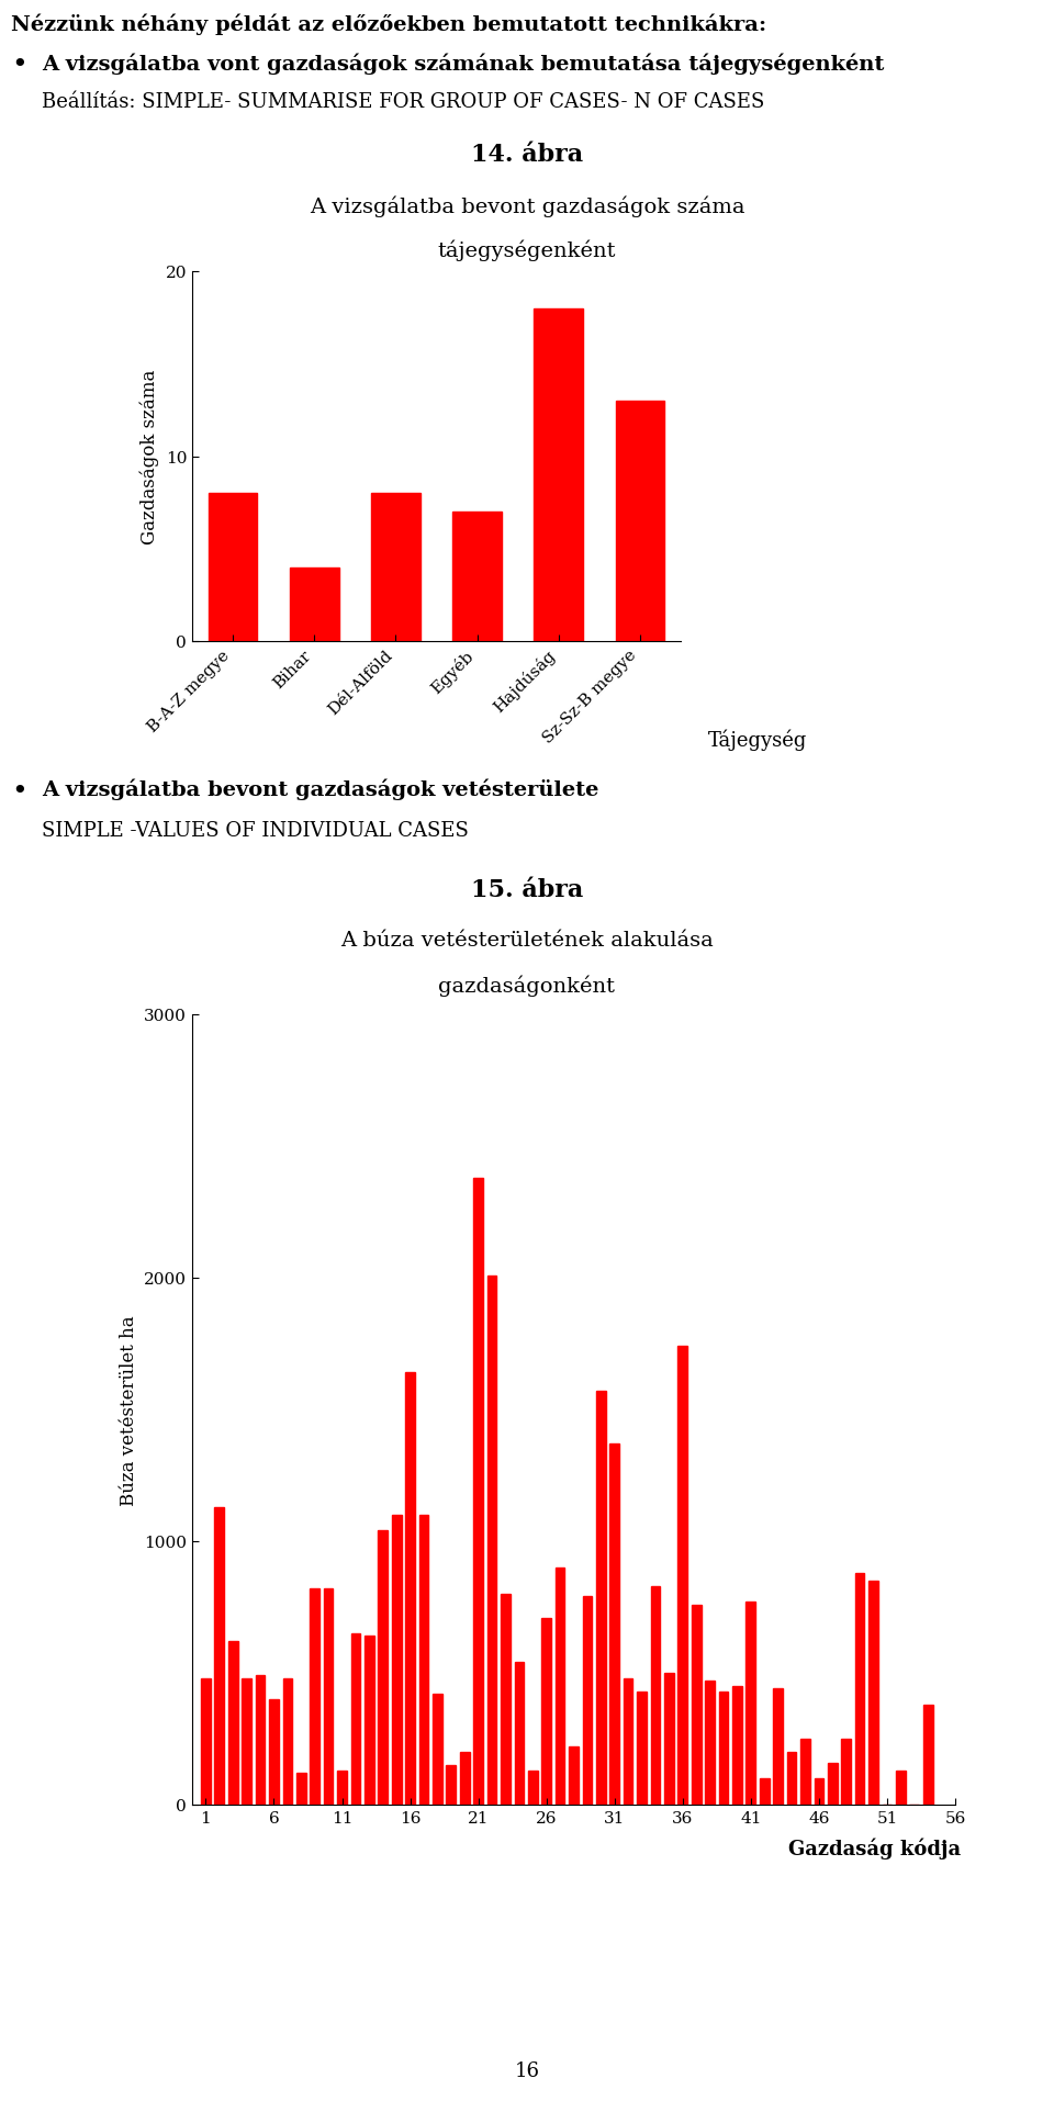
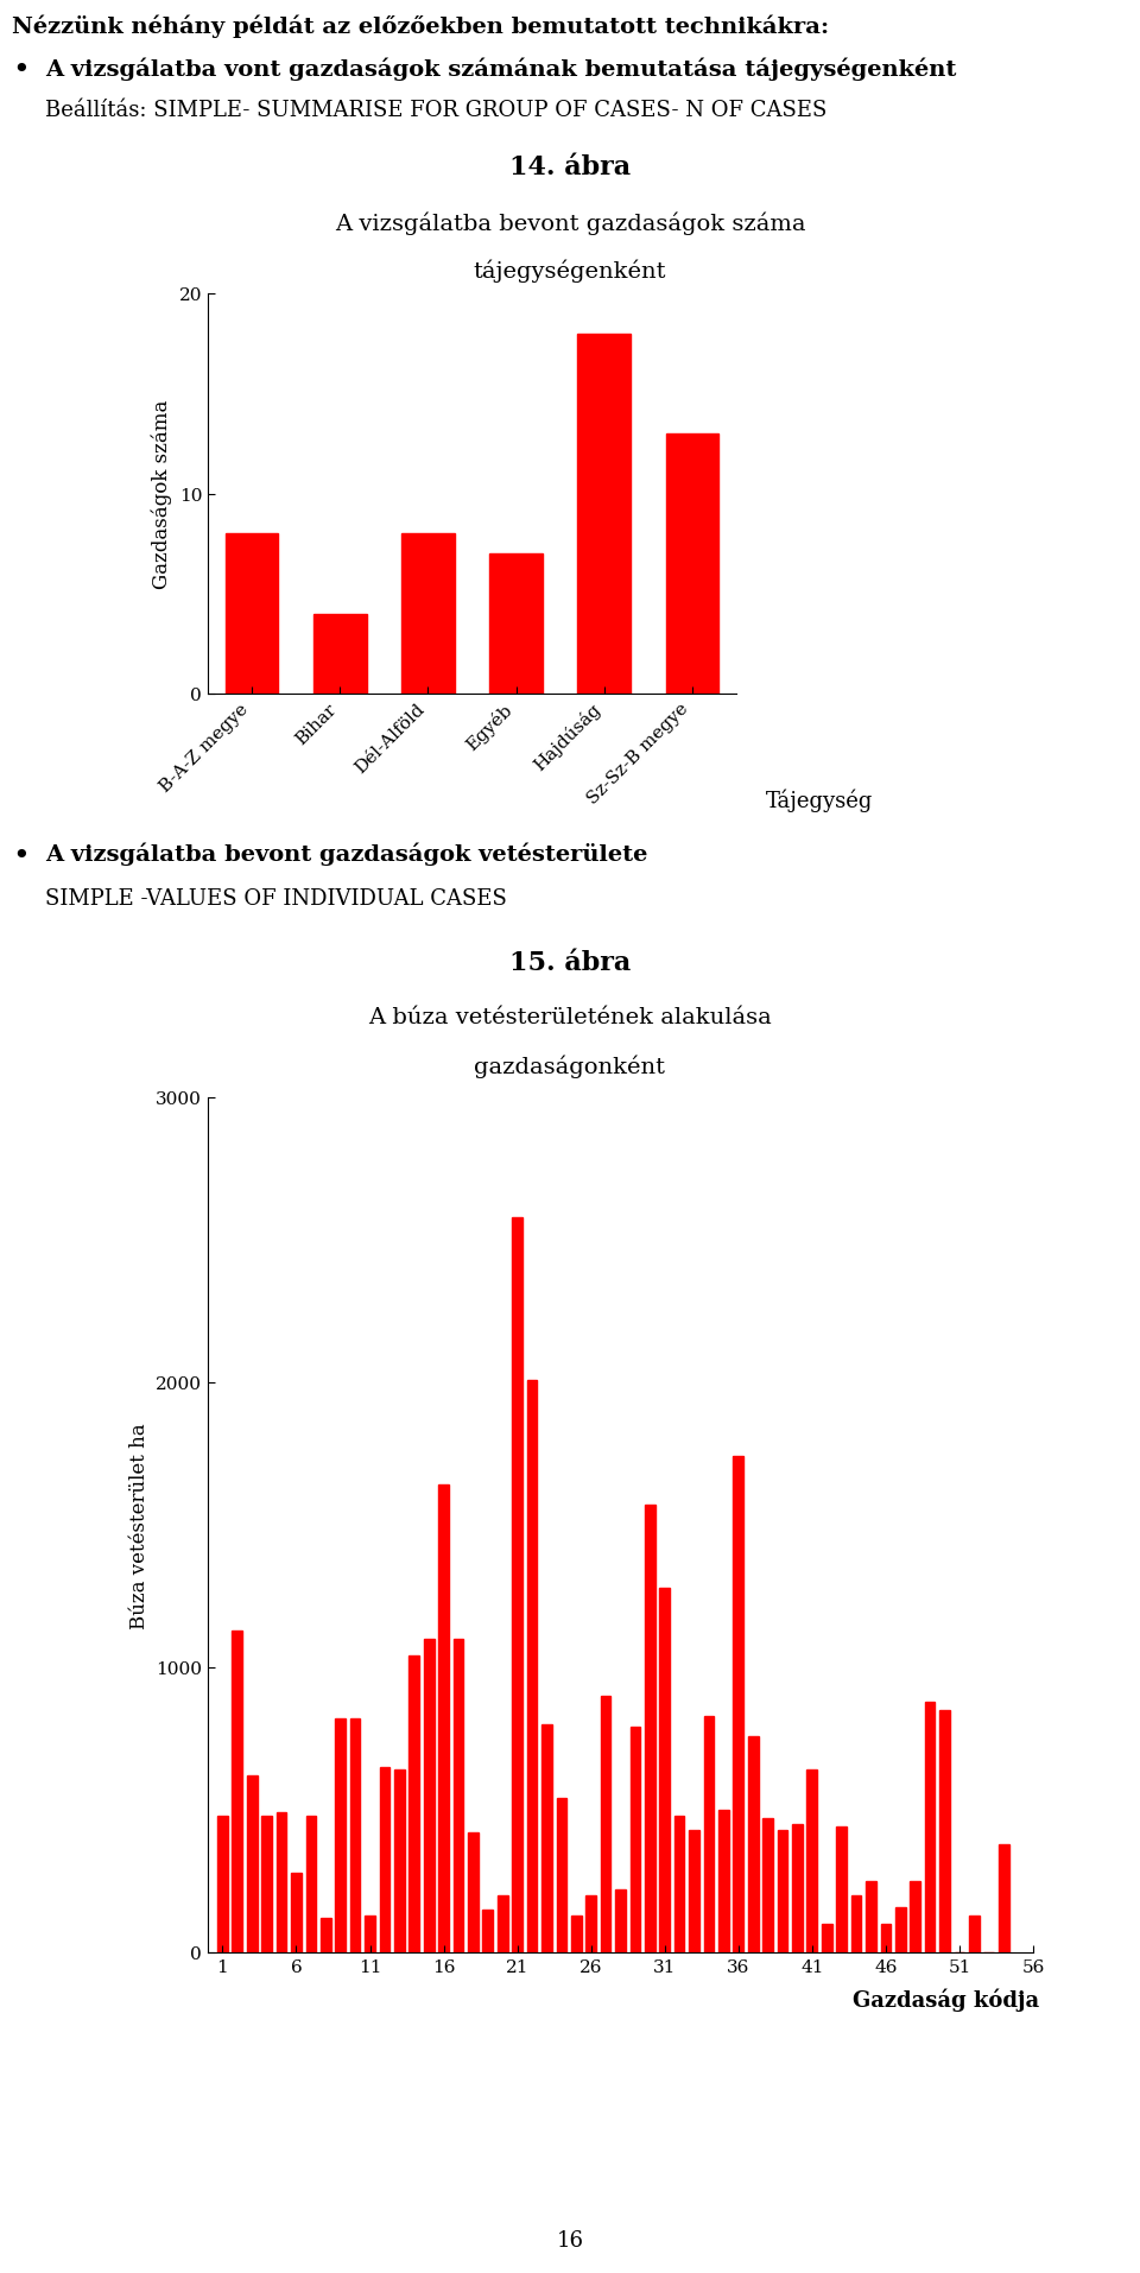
6: 400 -> 280
21: 2380 -> 2580
26: 710 -> 200
31: 1370 -> 1280
41: 770 -> 640
